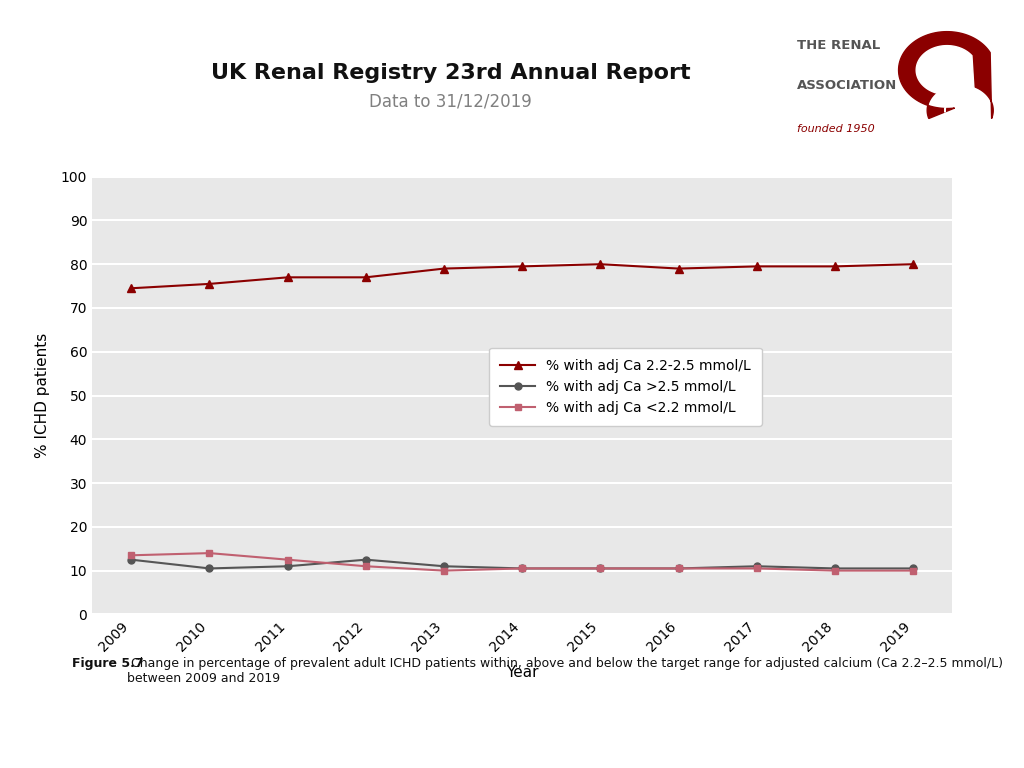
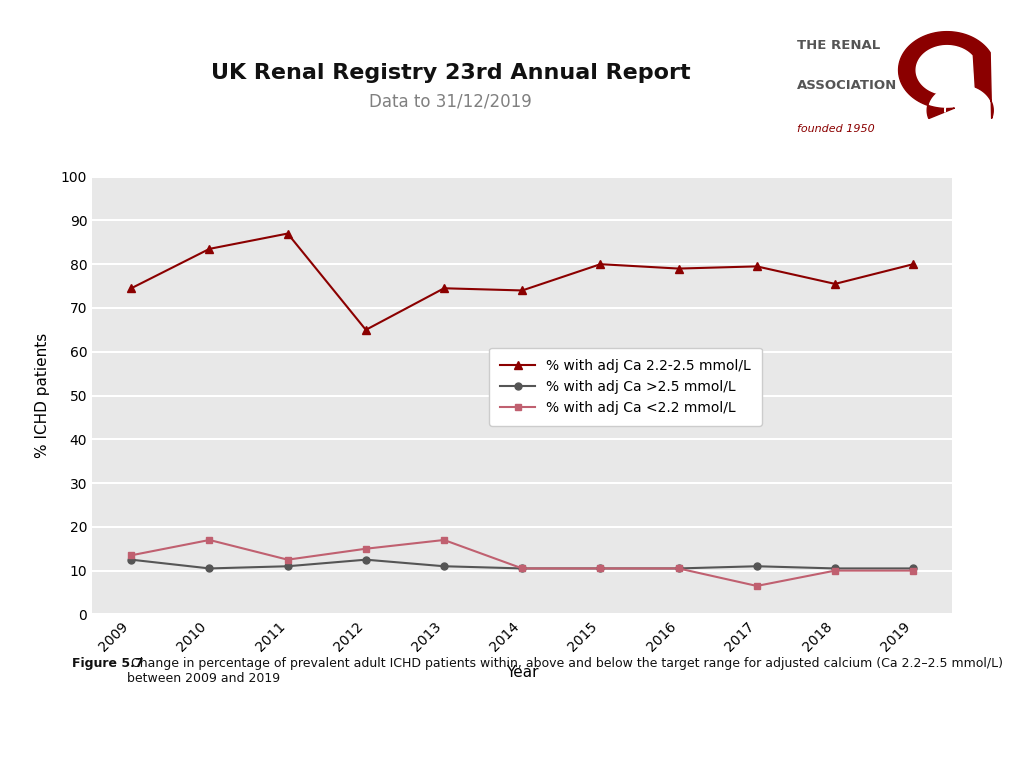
% with adj Ca 2.2-2.5 mmol/L/2010: 75.5 -> 83.5
% with adj Ca <2.2 mmol/L/2010: 14.0 -> 17.0
% with adj Ca 2.2-2.5 mmol/L/2011: 77.0 -> 87.0
% with adj Ca 2.2-2.5 mmol/L/2012: 77.0 -> 65.0
% with adj Ca <2.2 mmol/L/2012: 11.0 -> 15.0
% with adj Ca 2.2-2.5 mmol/L/2013: 79.0 -> 74.5
% with adj Ca <2.2 mmol/L/2013: 10.0 -> 17.0
% with adj Ca 2.2-2.5 mmol/L/2014: 79.5 -> 74.0
% with adj Ca <2.2 mmol/L/2017: 10.5 -> 6.5
% with adj Ca 2.2-2.5 mmol/L/2018: 79.5 -> 75.5
